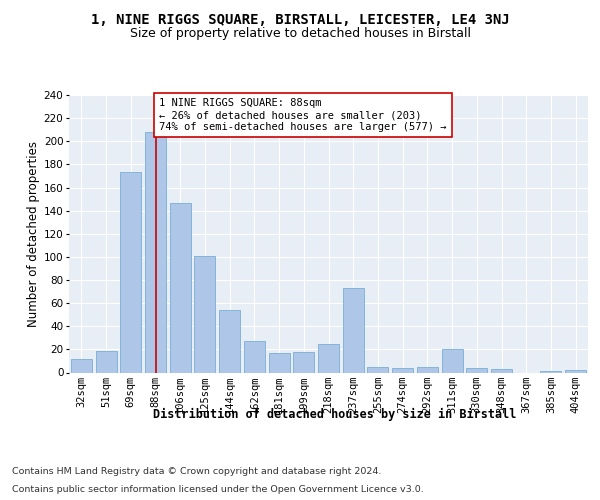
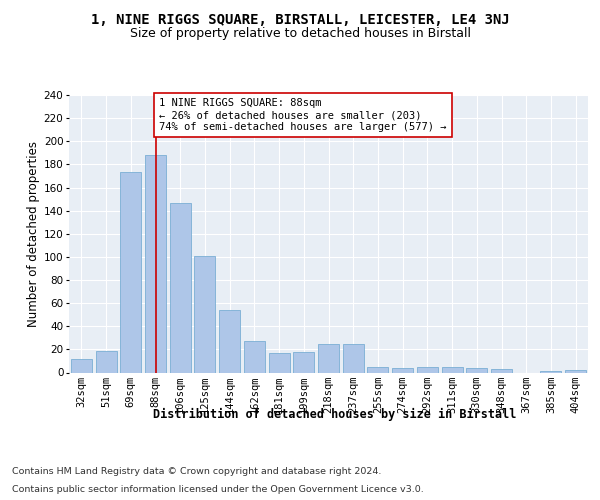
88sqm: 208 -> 188
237sqm: 73 -> 25
311sqm: 20 -> 5
